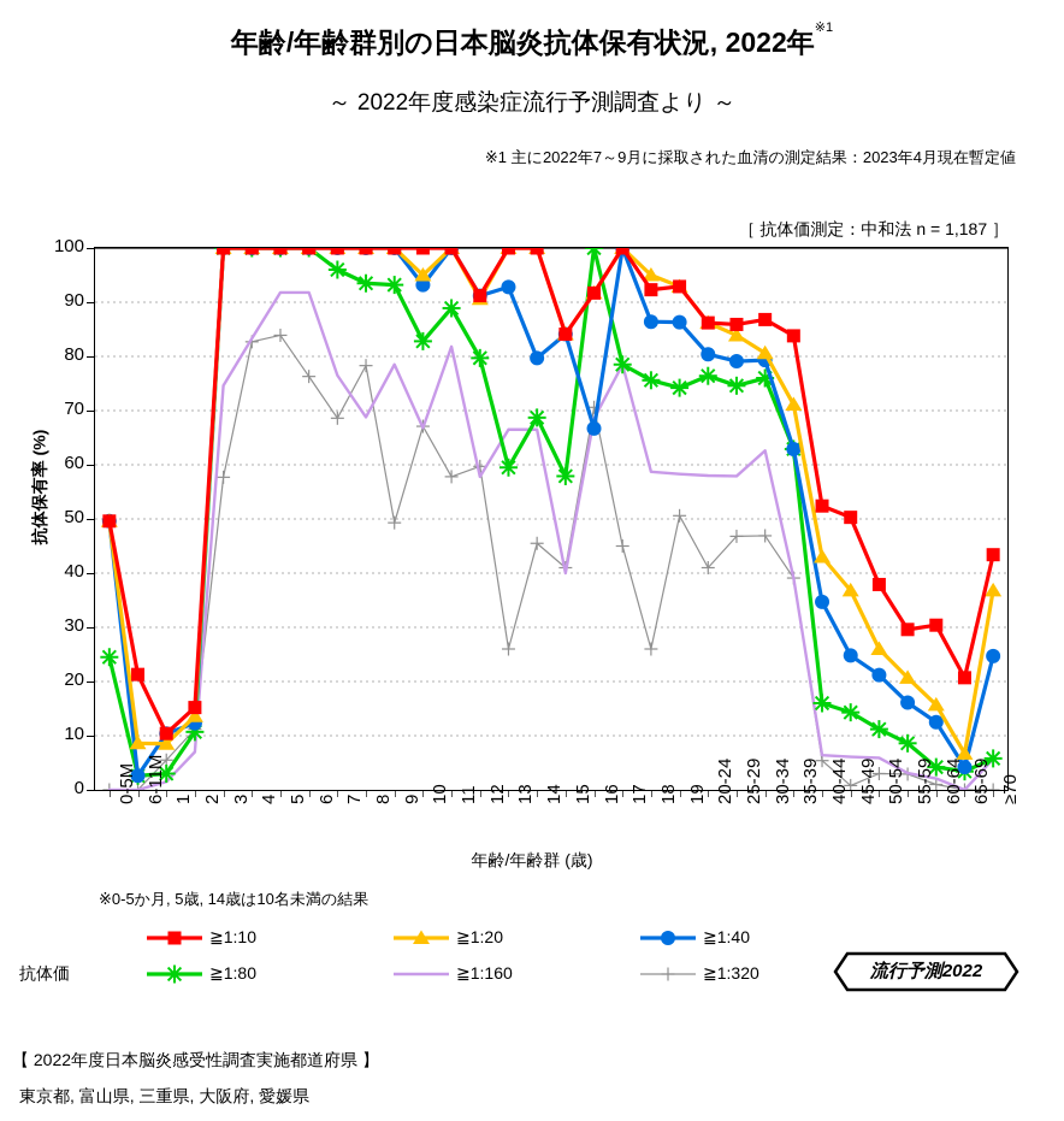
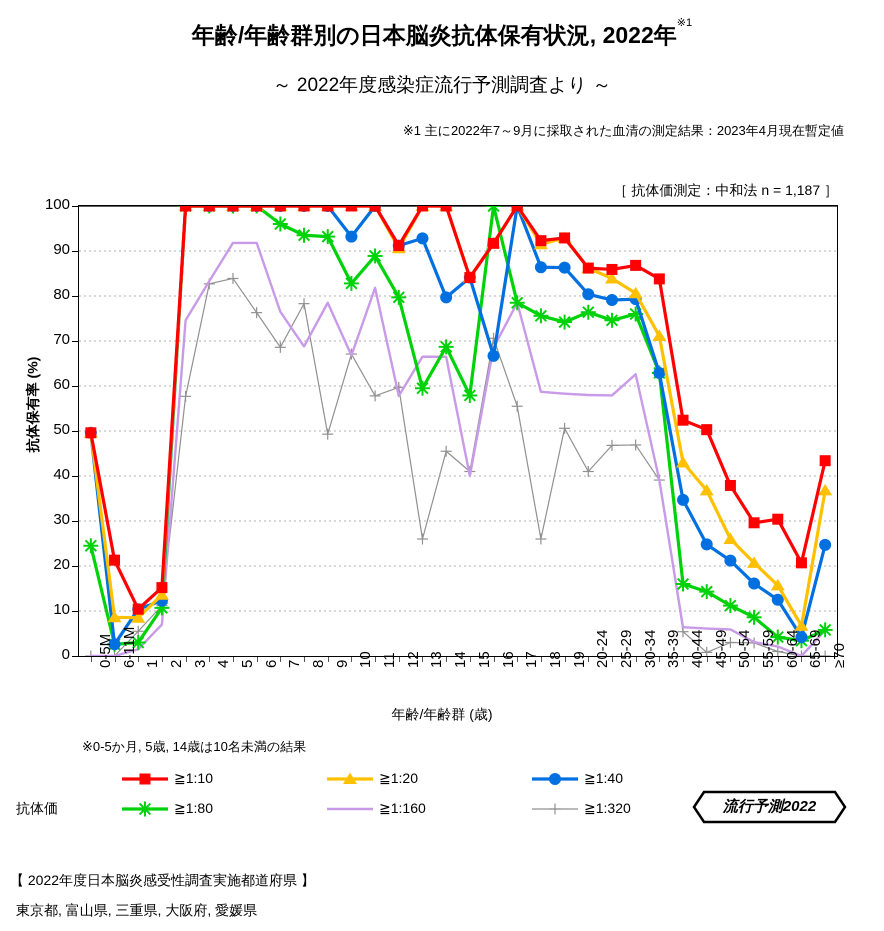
≧1:20/10: 95 -> 100
≧1:320/17: 45 -> 56
≧1:20/18: 95 -> 92
